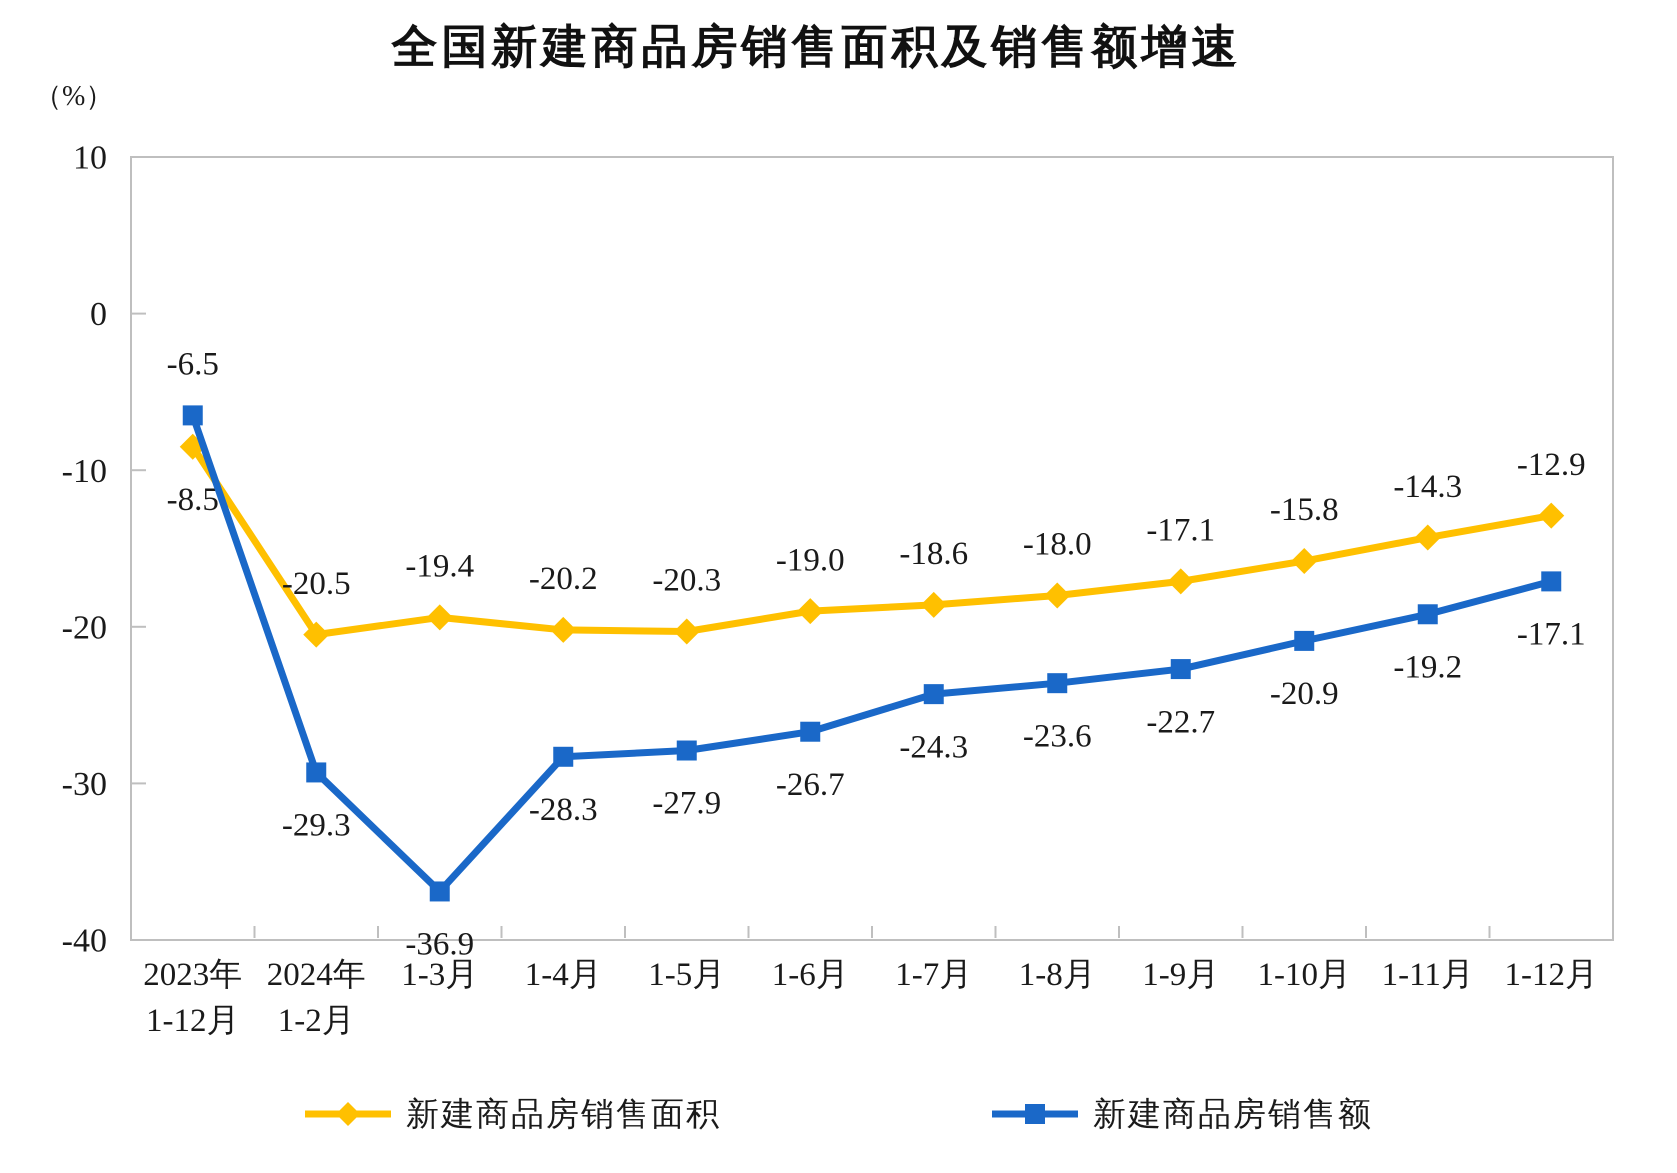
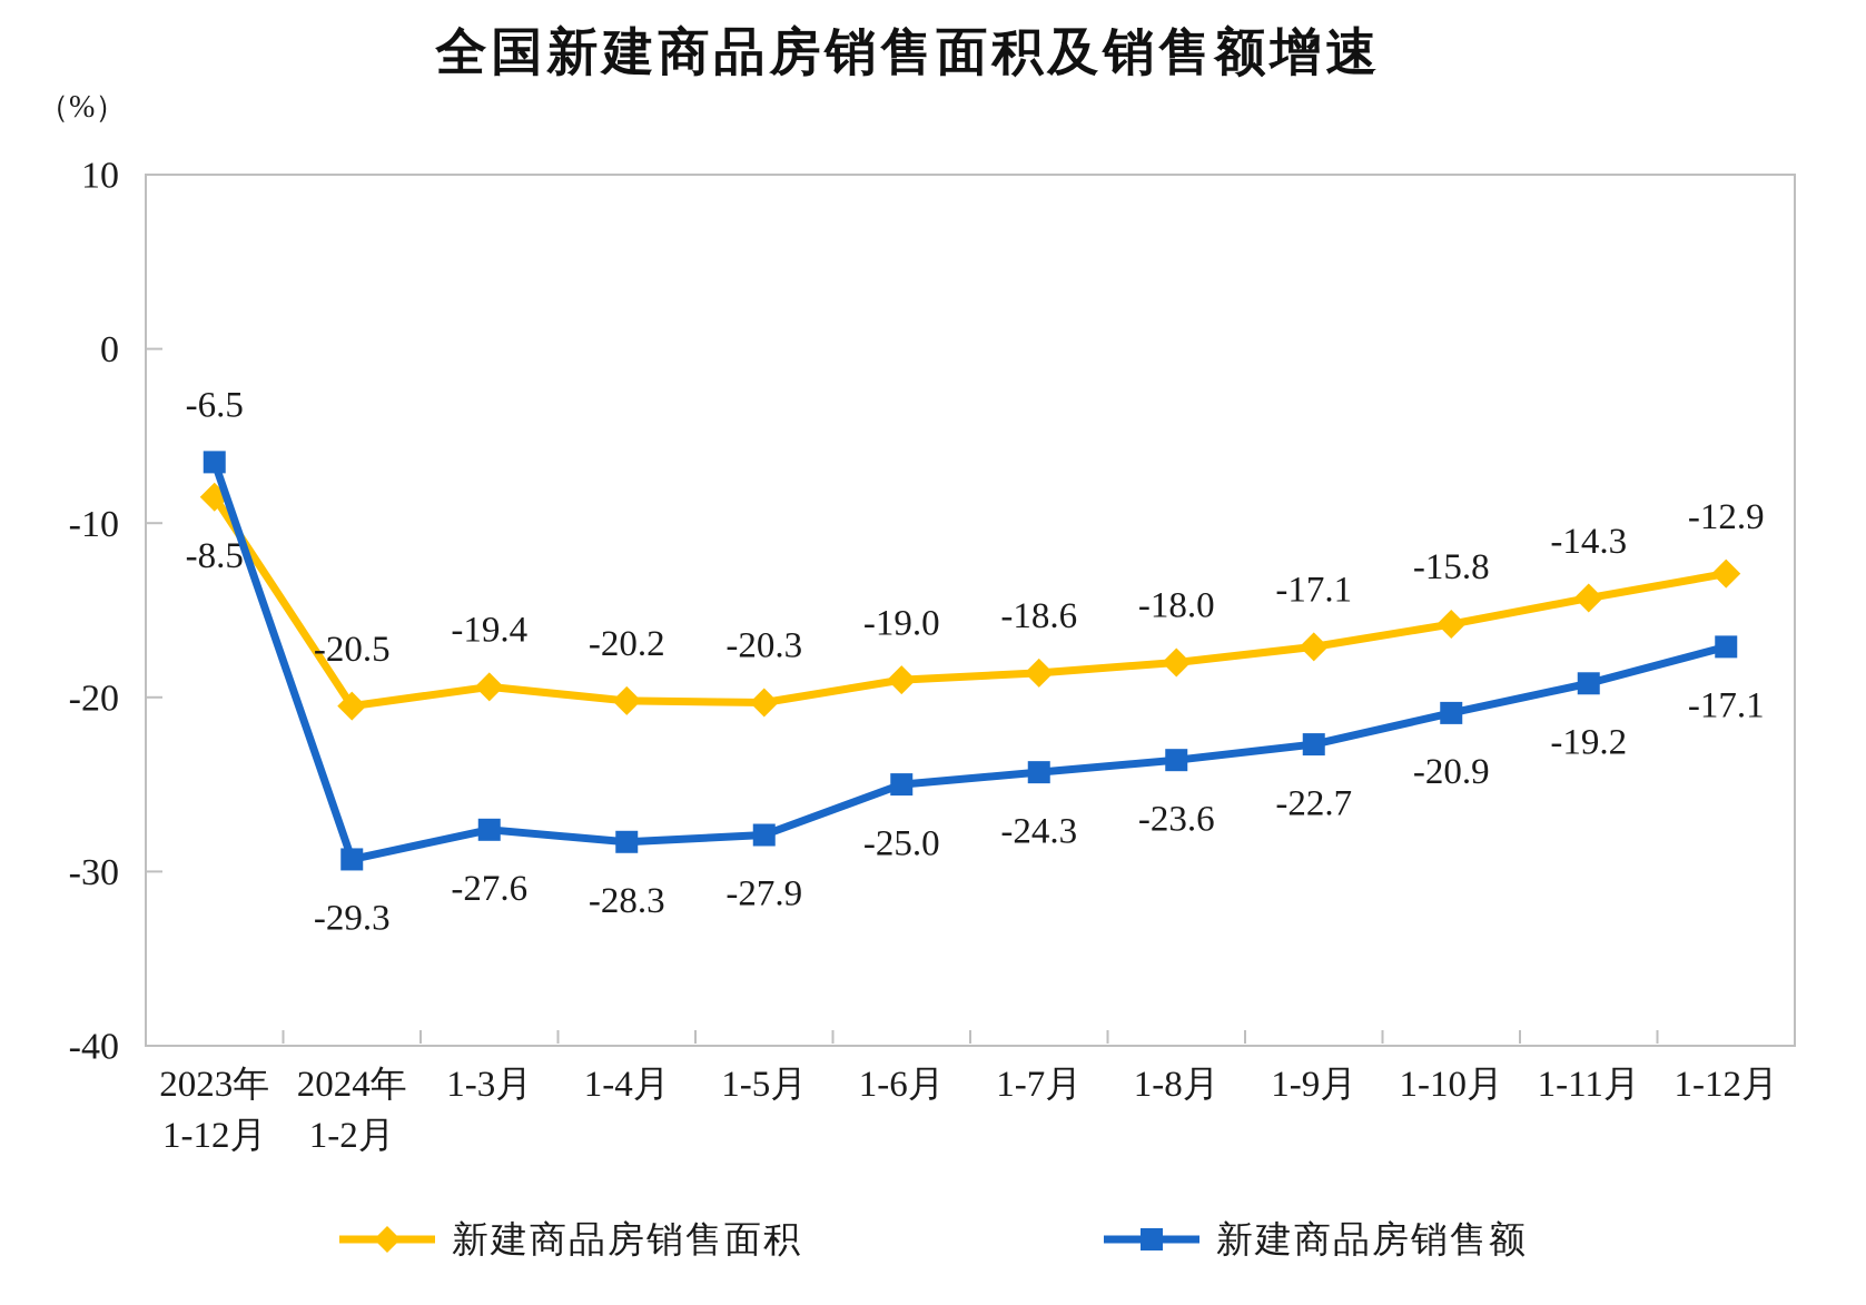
新建商品房销售额/1-3月: -36.9 -> -27.6
新建商品房销售额/1-6月: -26.7 -> -25.0
